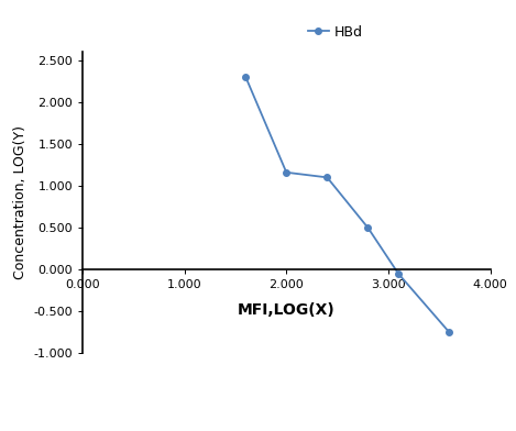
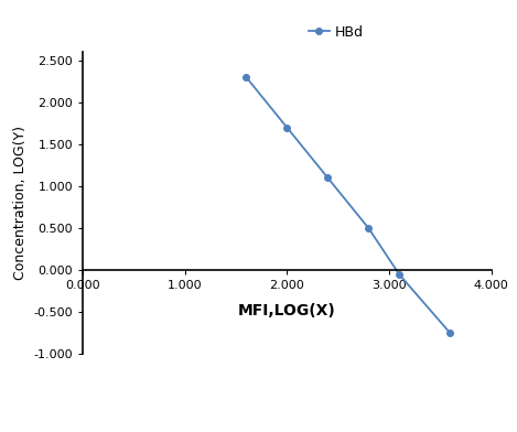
2.000: 1.16 -> 1.70
